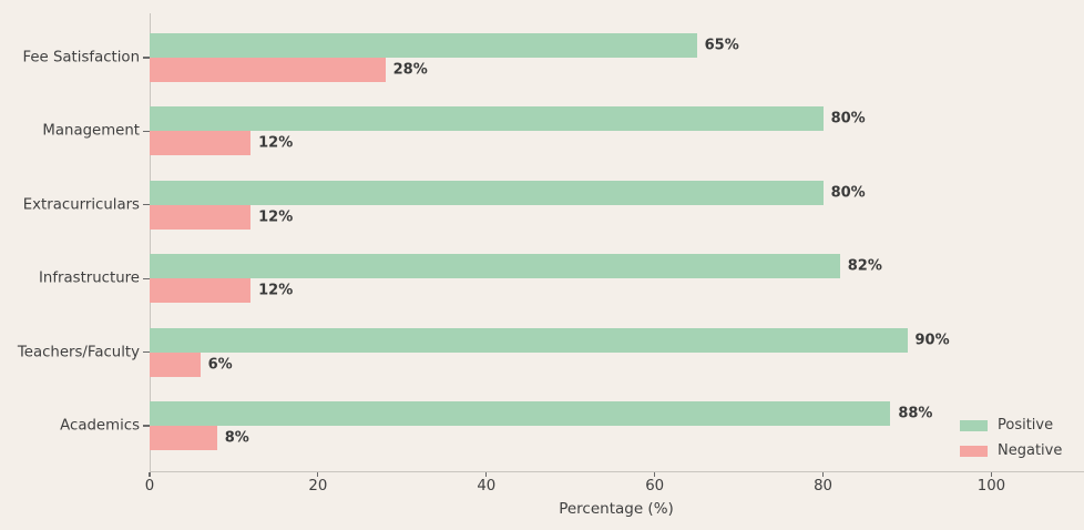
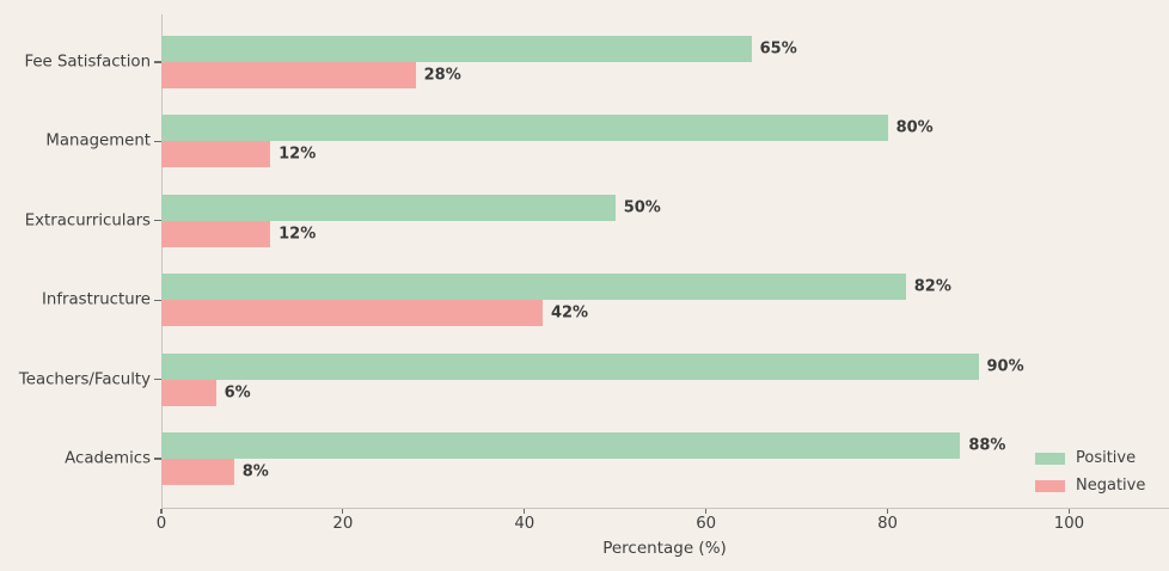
Positive/Extracurriculars: 80% -> 50%
Negative/Infrastructure: 12% -> 42%
